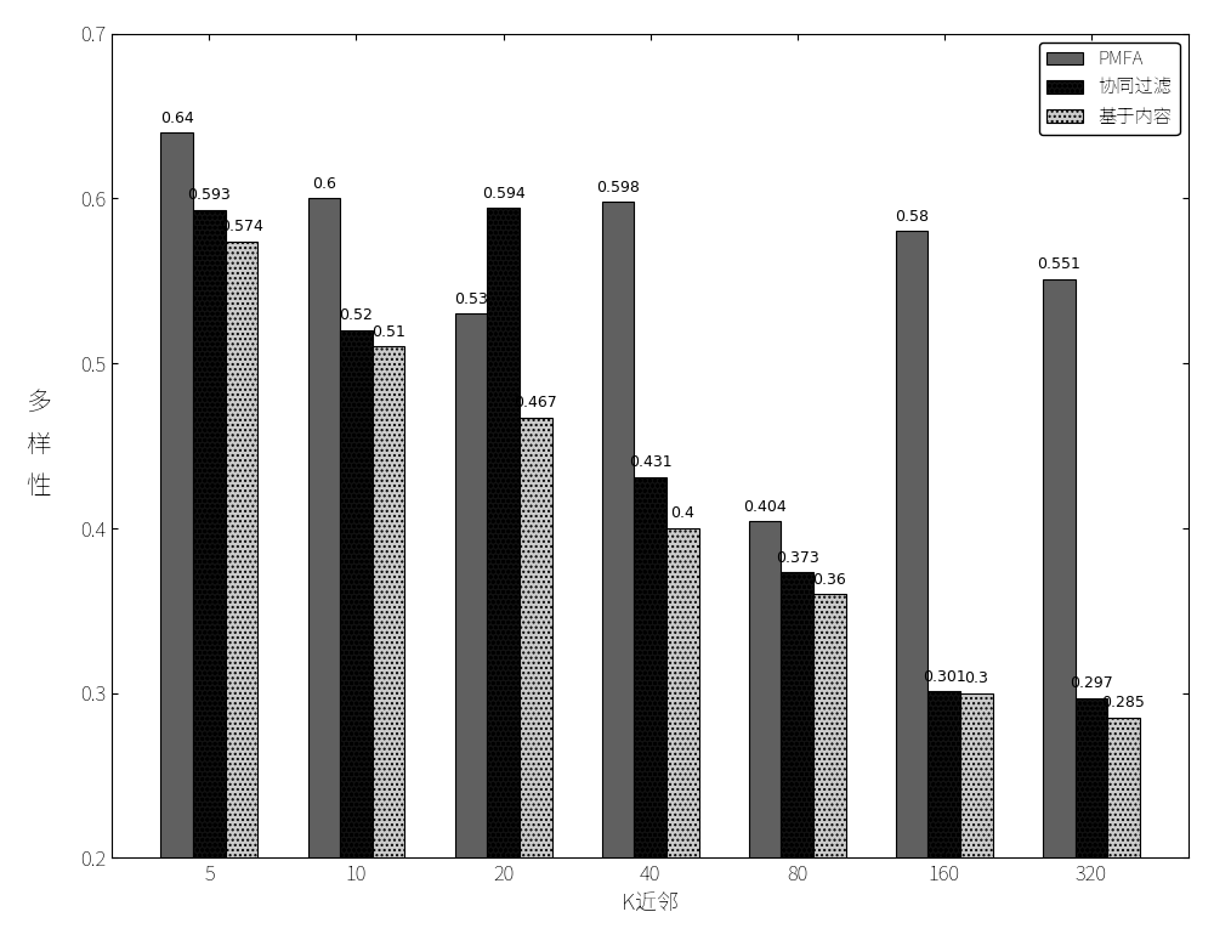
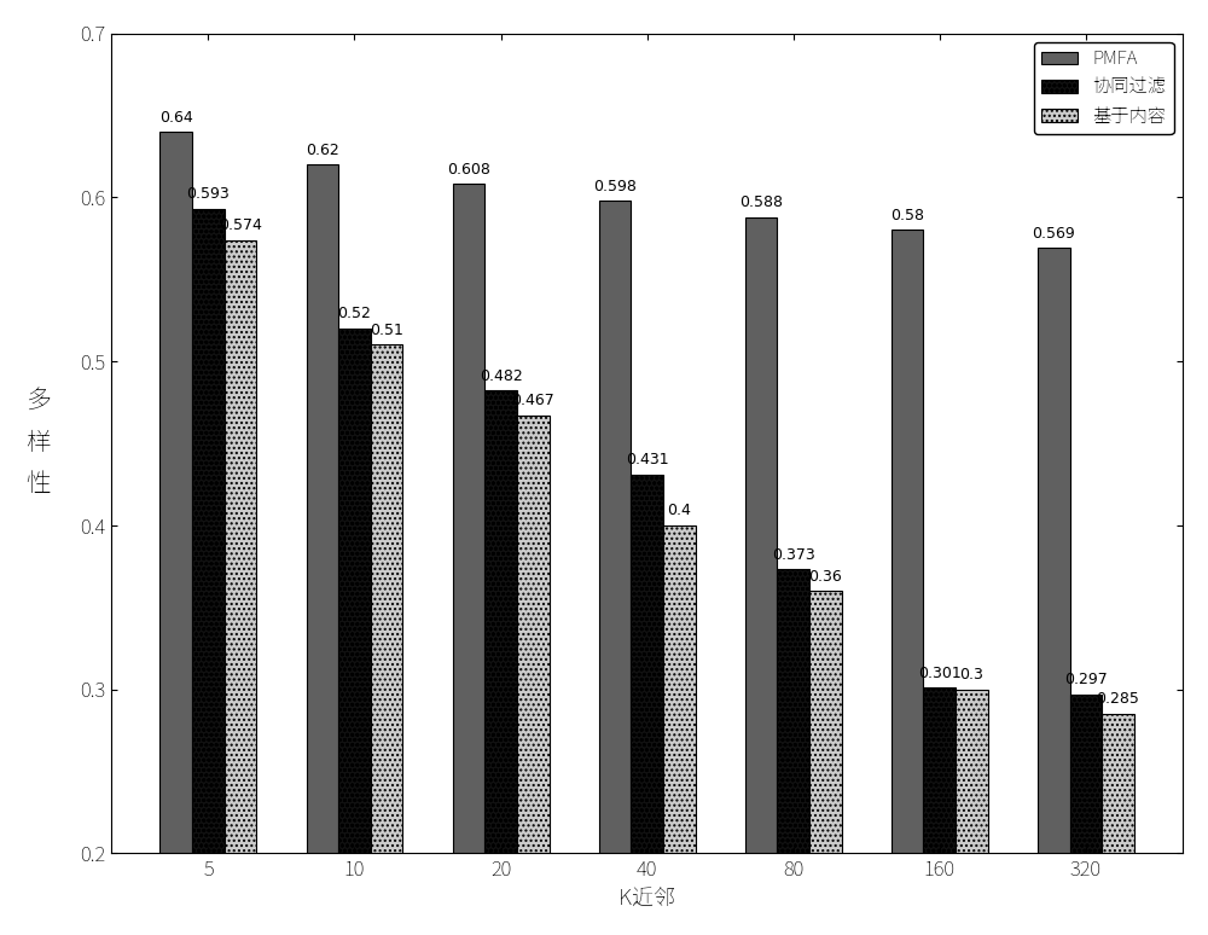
PMFA/10: 0.6 -> 0.62
PMFA/20: 0.53 -> 0.608
协同过滤/20: 0.594 -> 0.482
PMFA/80: 0.404 -> 0.588
PMFA/320: 0.551 -> 0.569
